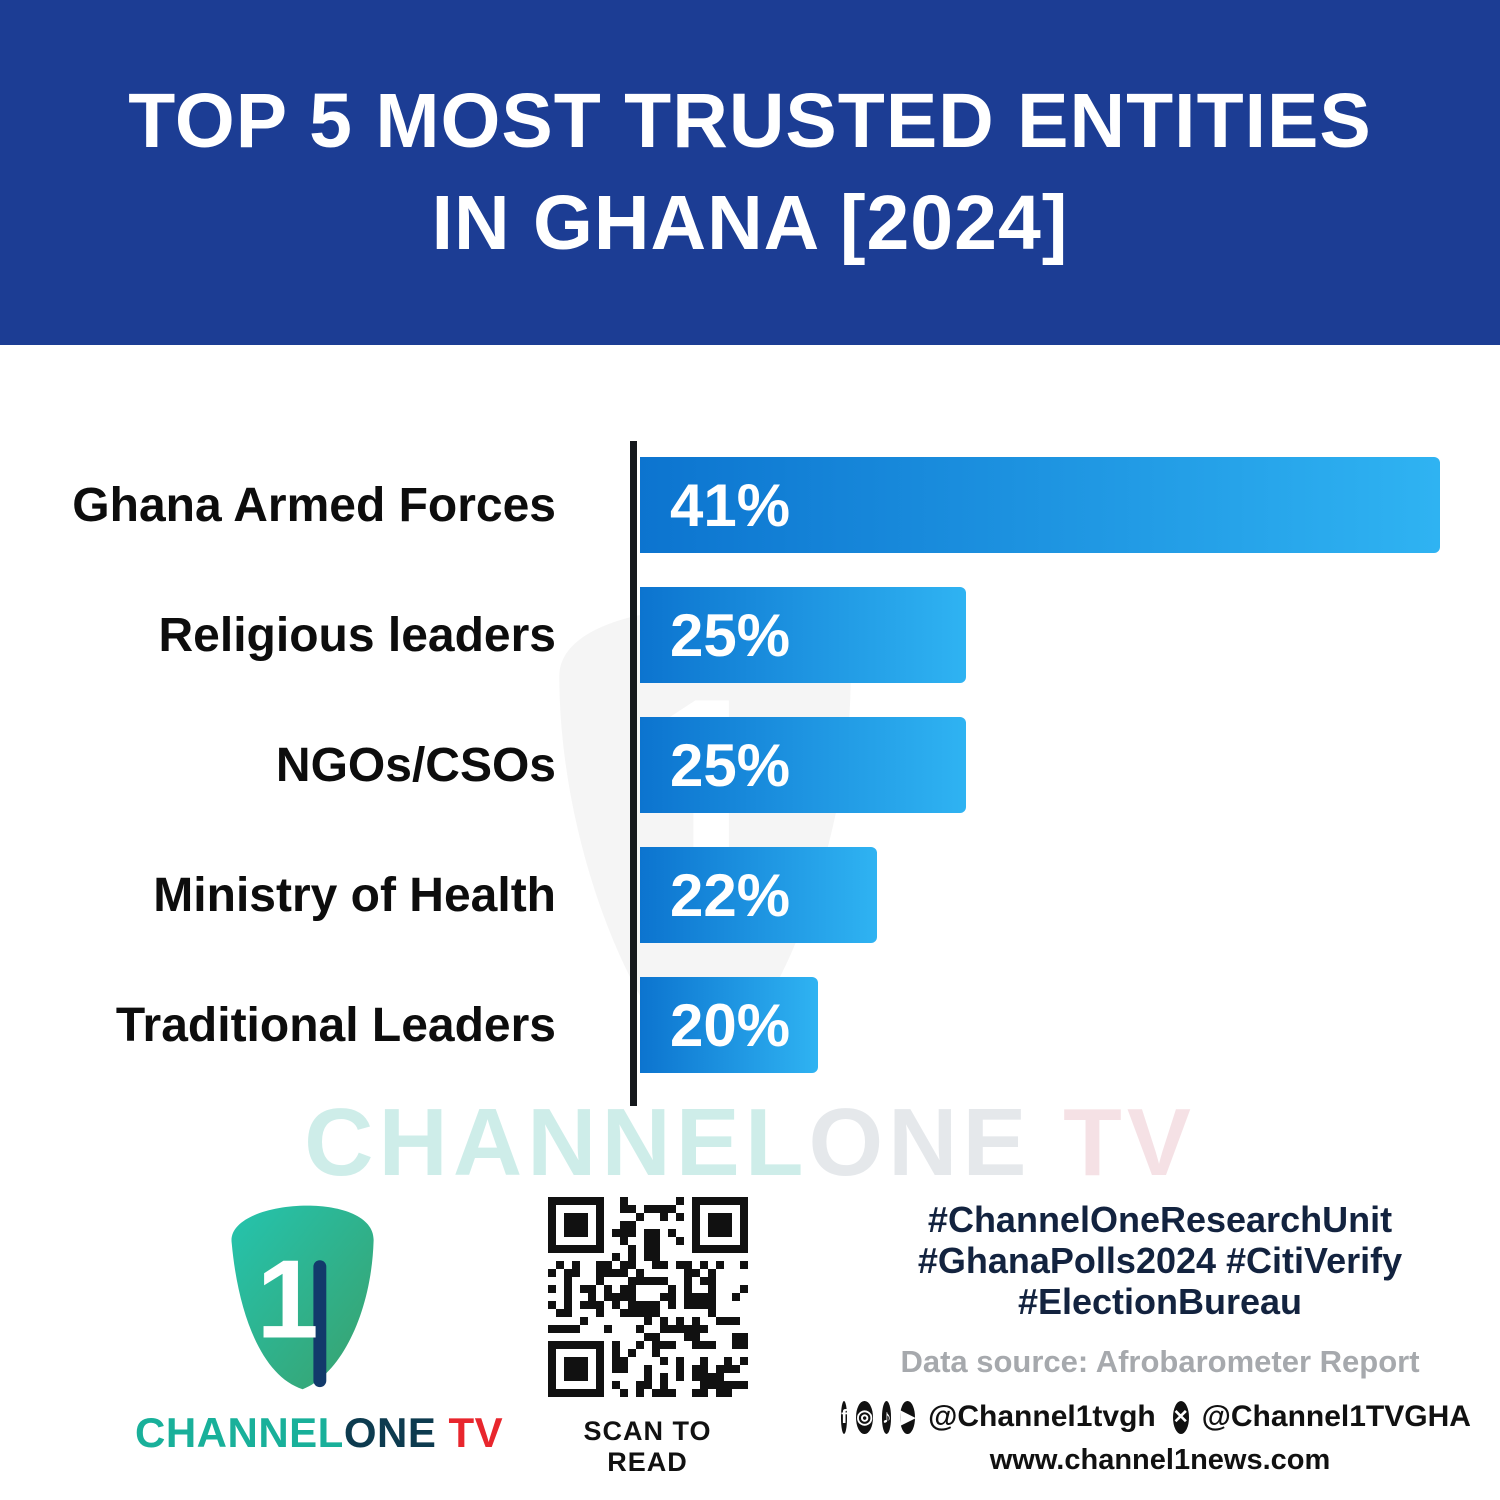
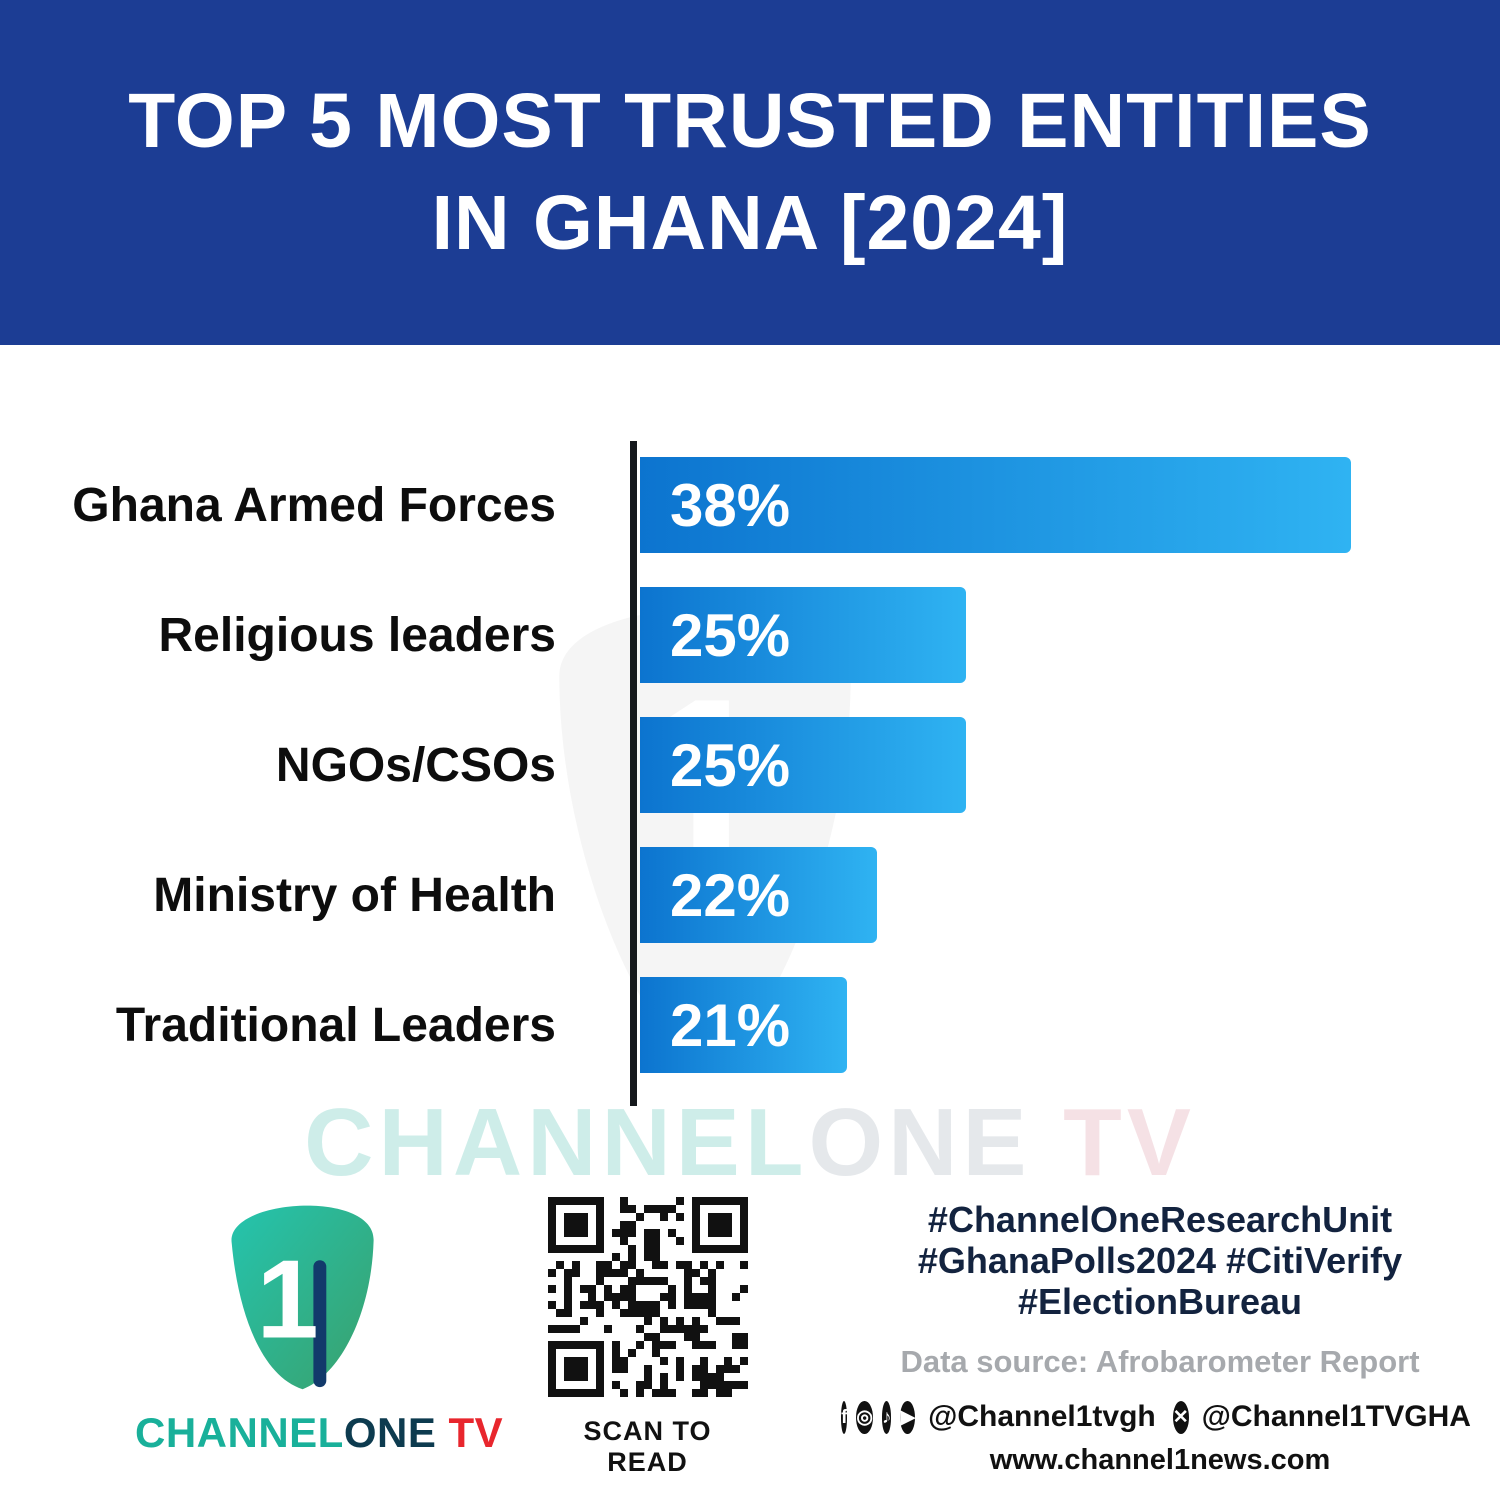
Ghana Armed Forces: 41% -> 38%
Traditional Leaders: 20% -> 21%
